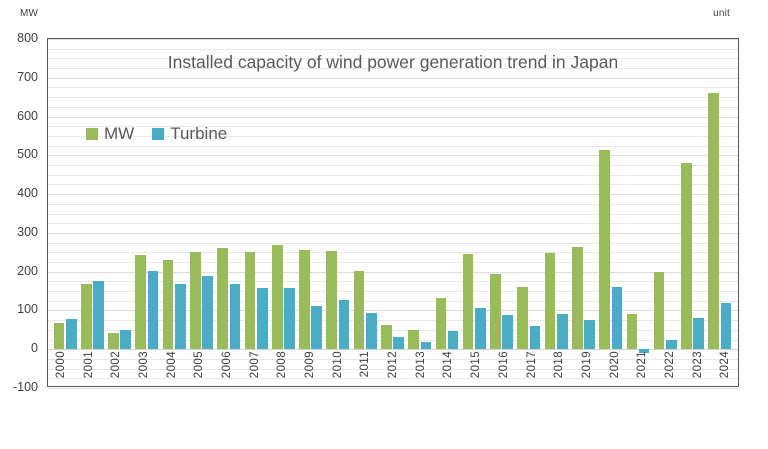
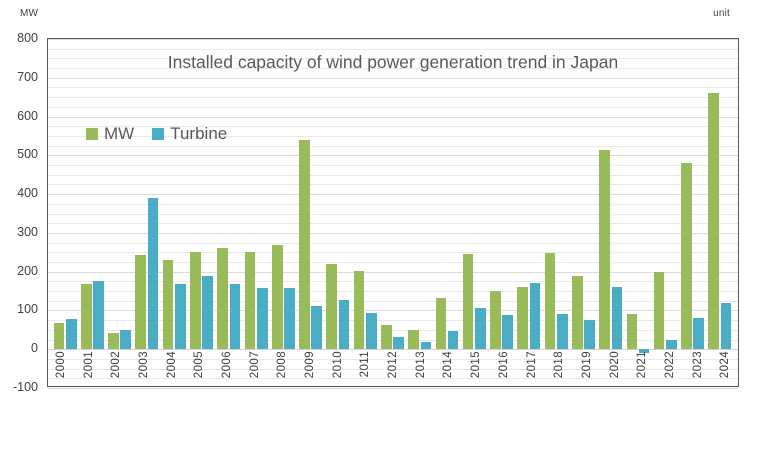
Turbine/2003: 200 -> 390
MW/2009: 260 -> 540
MW/2010: 250 -> 220
MW/2016: 190 -> 150
Turbine/2017: 60 -> 170
MW/2019: 260 -> 190
